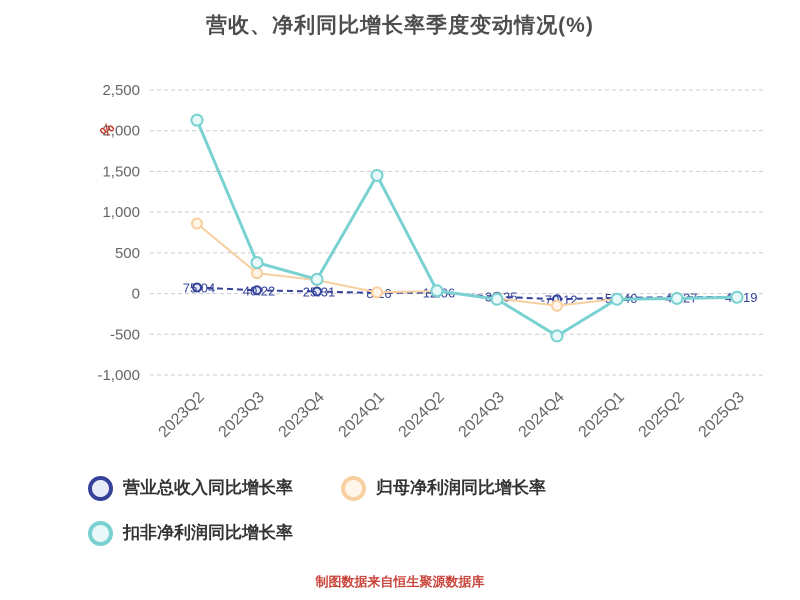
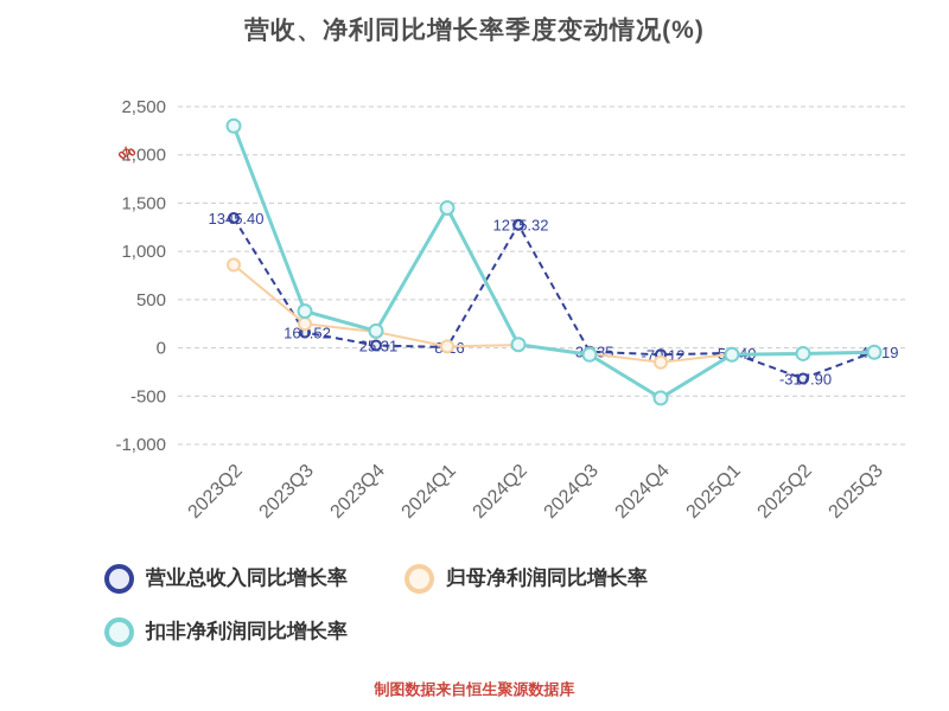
营业总收入同比增长率/2023Q2: 75.04 -> 1345.40
扣非净利润同比增长率/2023Q2: 2100 -> 2300
营业总收入同比增长率/2023Q3: 40.22 -> 160.52
营业总收入同比增长率/2024Q2: 12.06 -> 1275.32
营业总收入同比增长率/2025Q2: -45.27 -> -317.90
